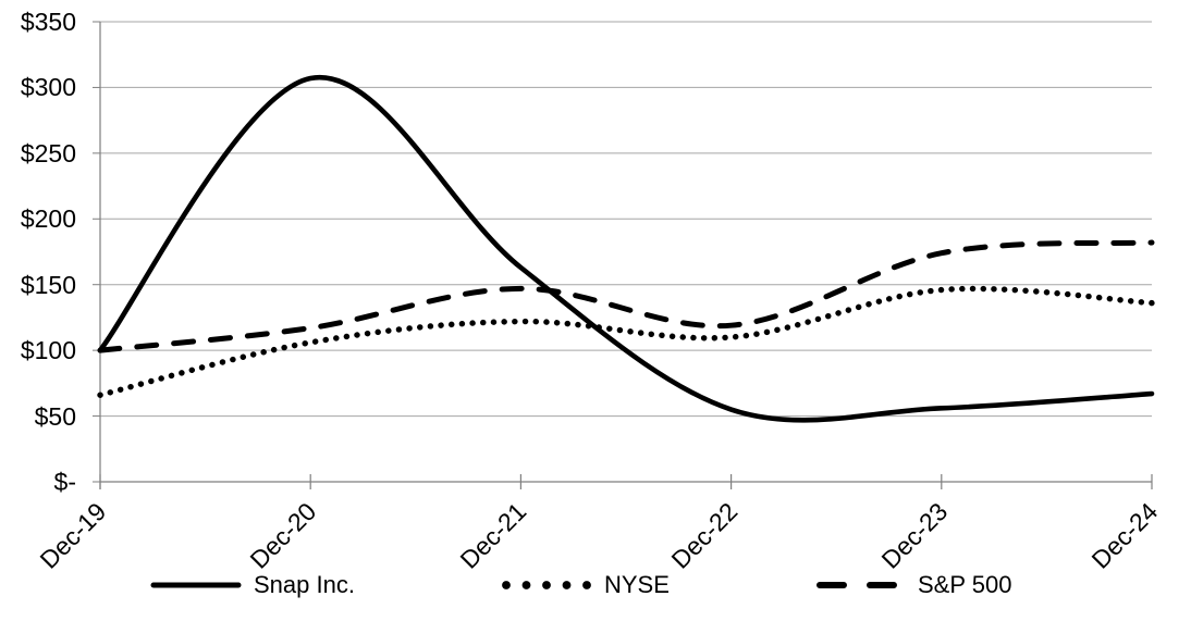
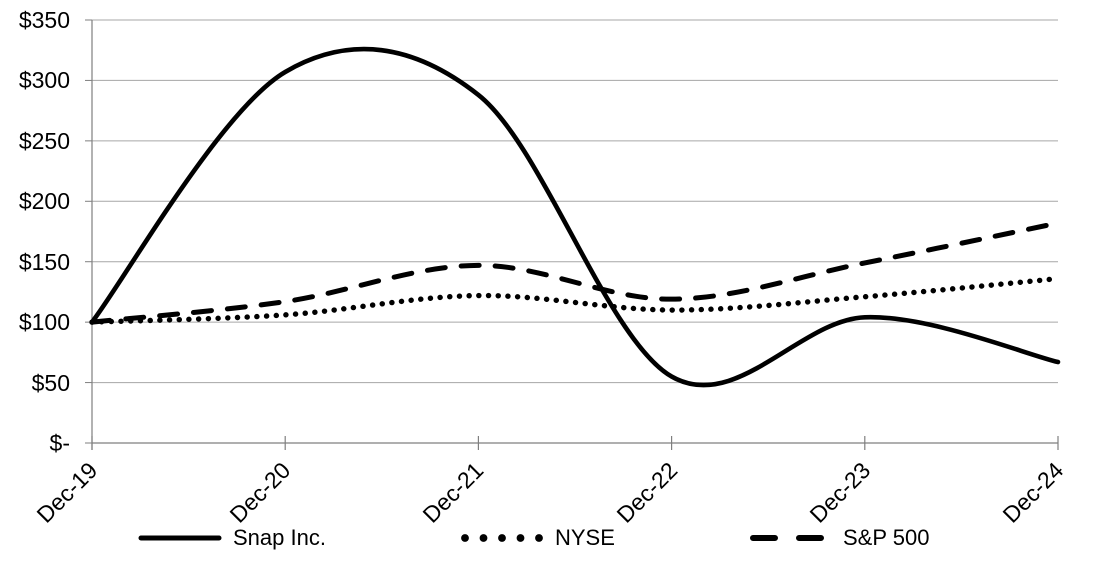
NYSE/Dec-19: $66 -> $100
Snap Inc./Dec-21: $163 -> $288
Snap Inc./Dec-23: $56 -> $104
NYSE/Dec-23: $146 -> $121
S&P 500/Dec-23: $174 -> $149
